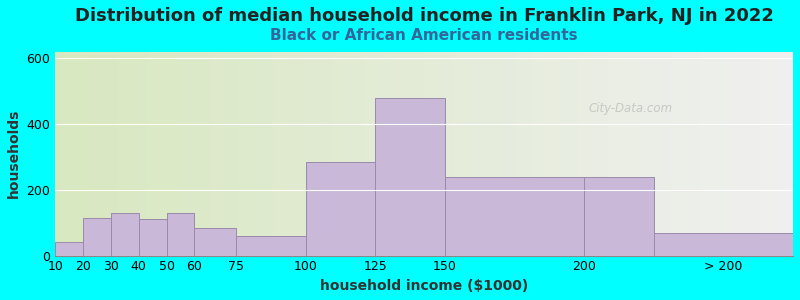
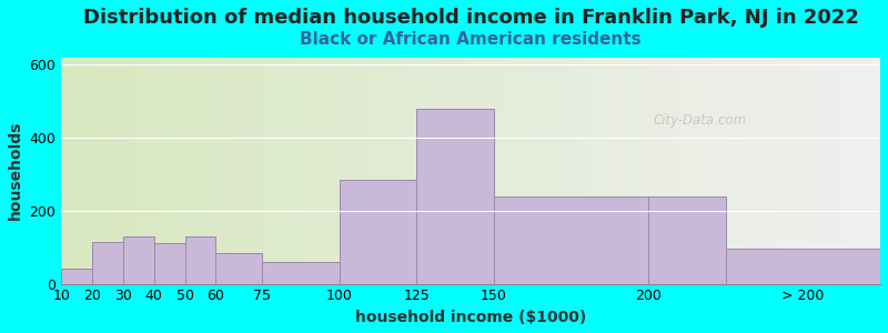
> 200: 70 -> 95
